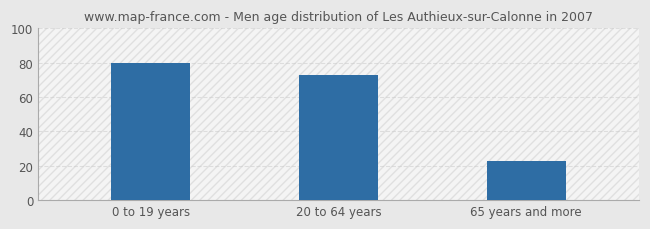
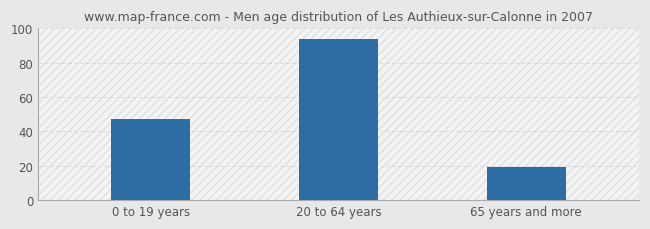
0 to 19 years: 80 -> 47
20 to 64 years: 73 -> 94
65 years and more: 23 -> 19
